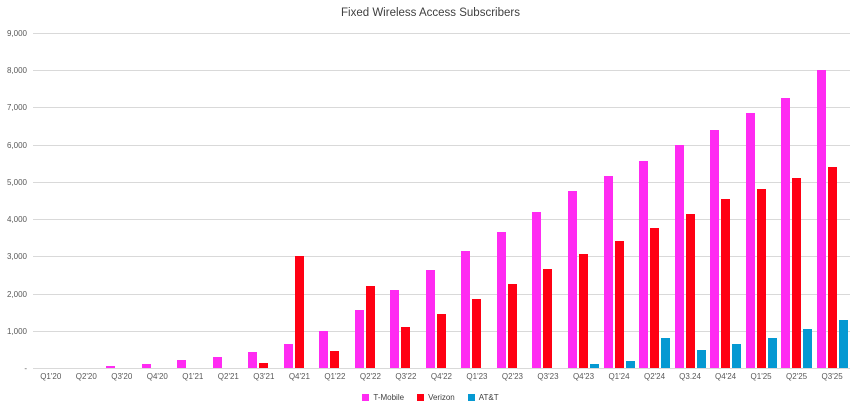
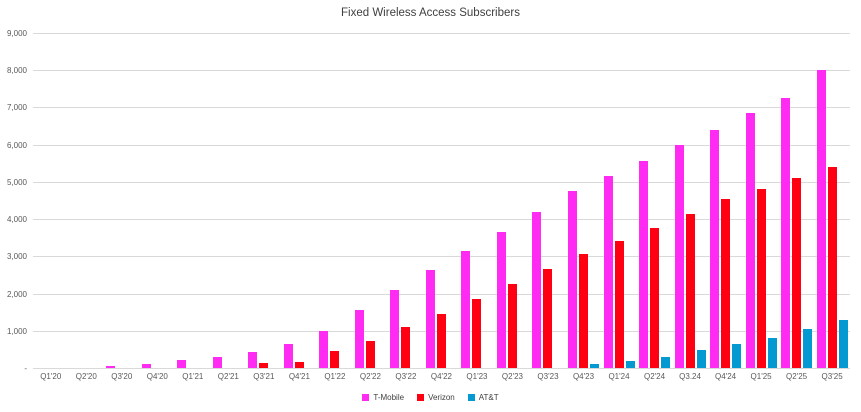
Verizon/Q4'21: 3000 -> 200
Verizon/Q2'22: 2200 -> 700
AT&T/Q2'24: 800 -> 300
